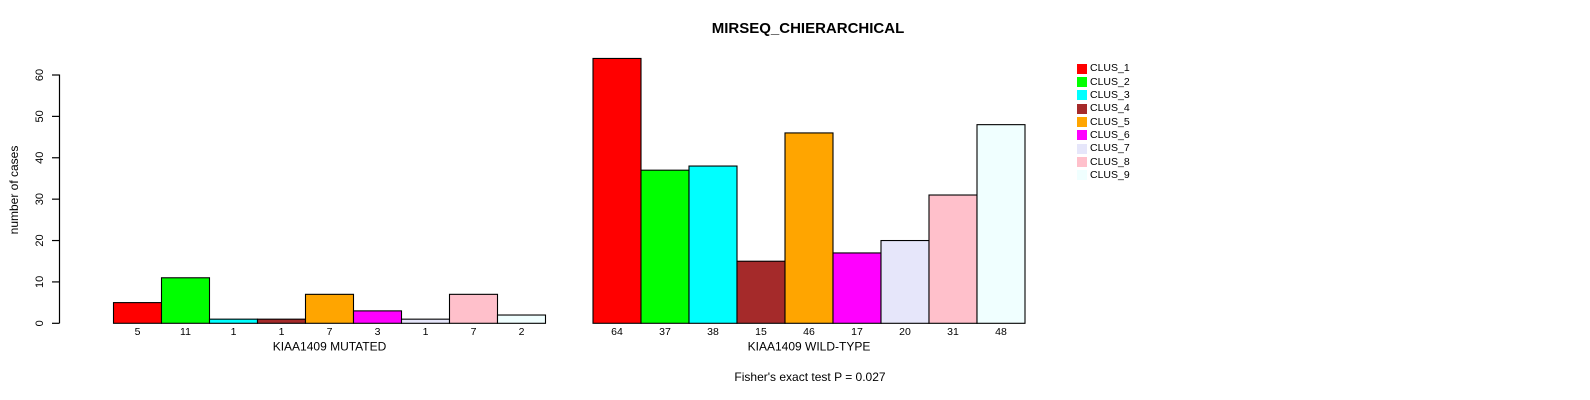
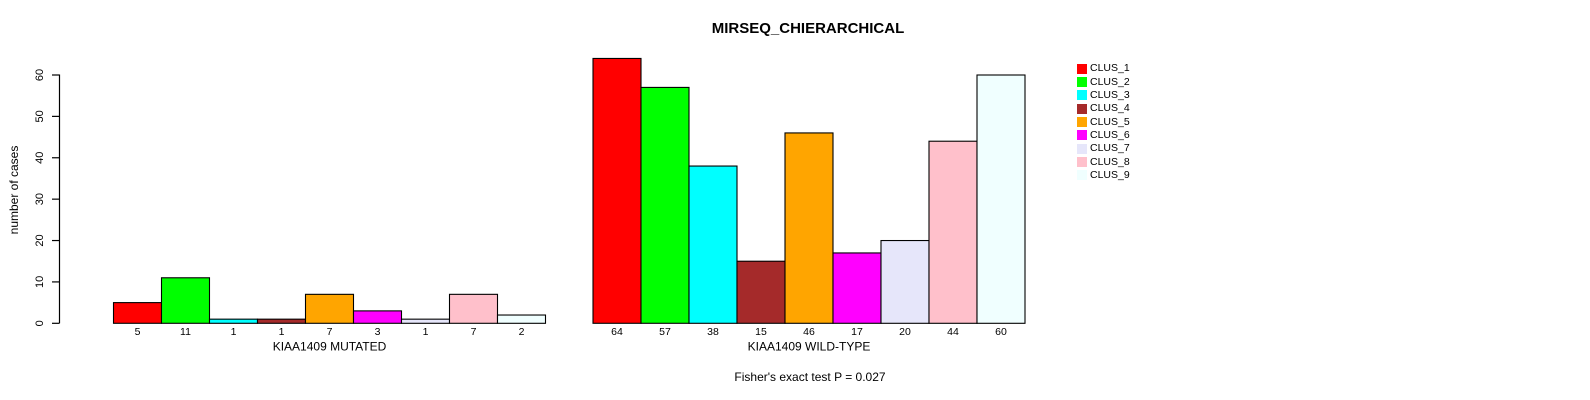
CLUS_2/KIAA1409 WILD-TYPE: 37 -> 57
CLUS_8/KIAA1409 WILD-TYPE: 31 -> 44
CLUS_9/KIAA1409 WILD-TYPE: 48 -> 60
